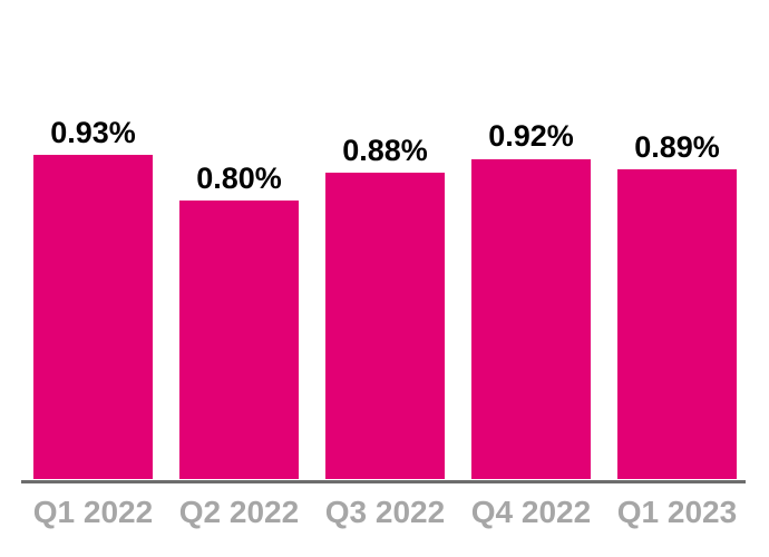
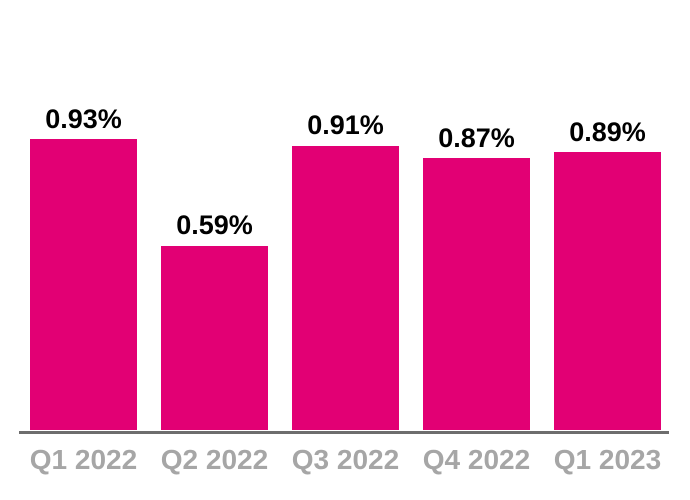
Q2 2022: 0.80% -> 0.59%
Q3 2022: 0.88% -> 0.91%
Q4 2022: 0.92% -> 0.87%
